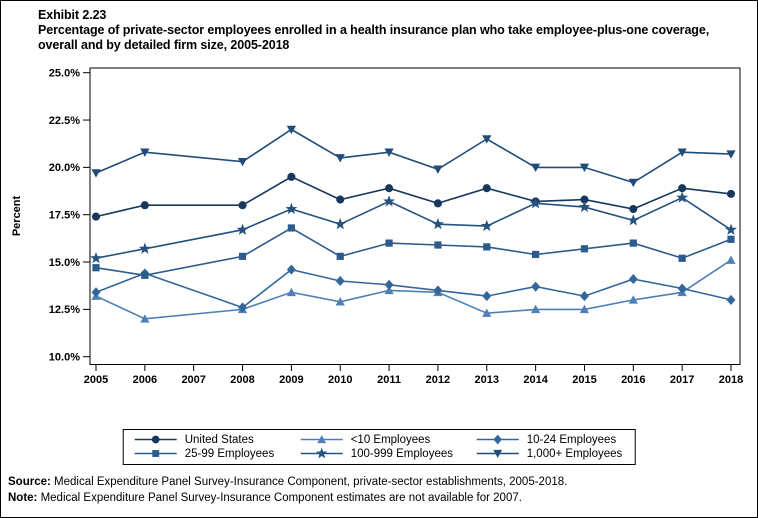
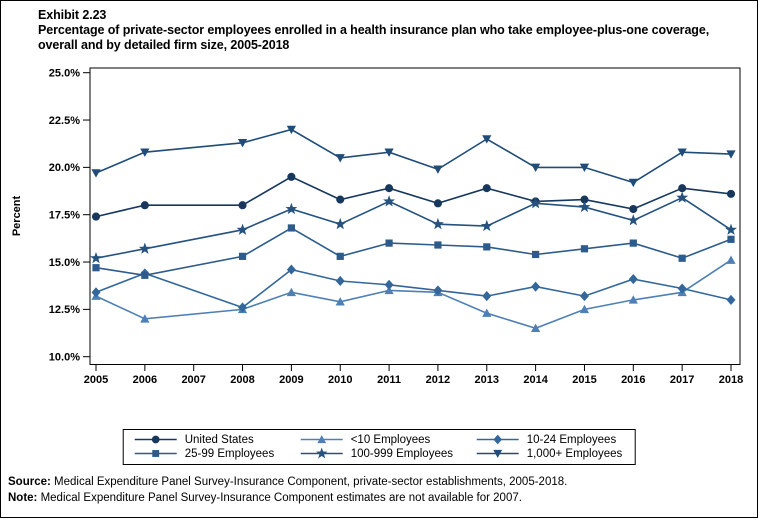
1,000+ Employees/2008: 20.3% -> 21.3%
<10 Employees/2014: 12.5% -> 11.5%
